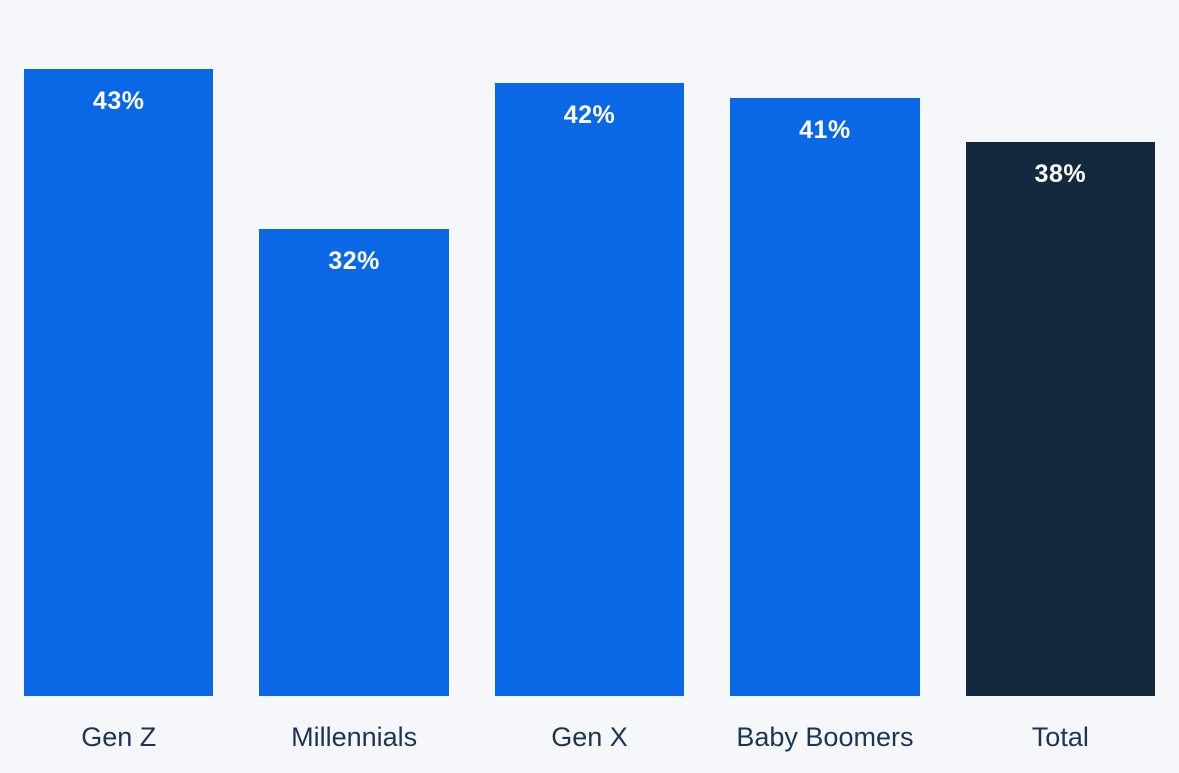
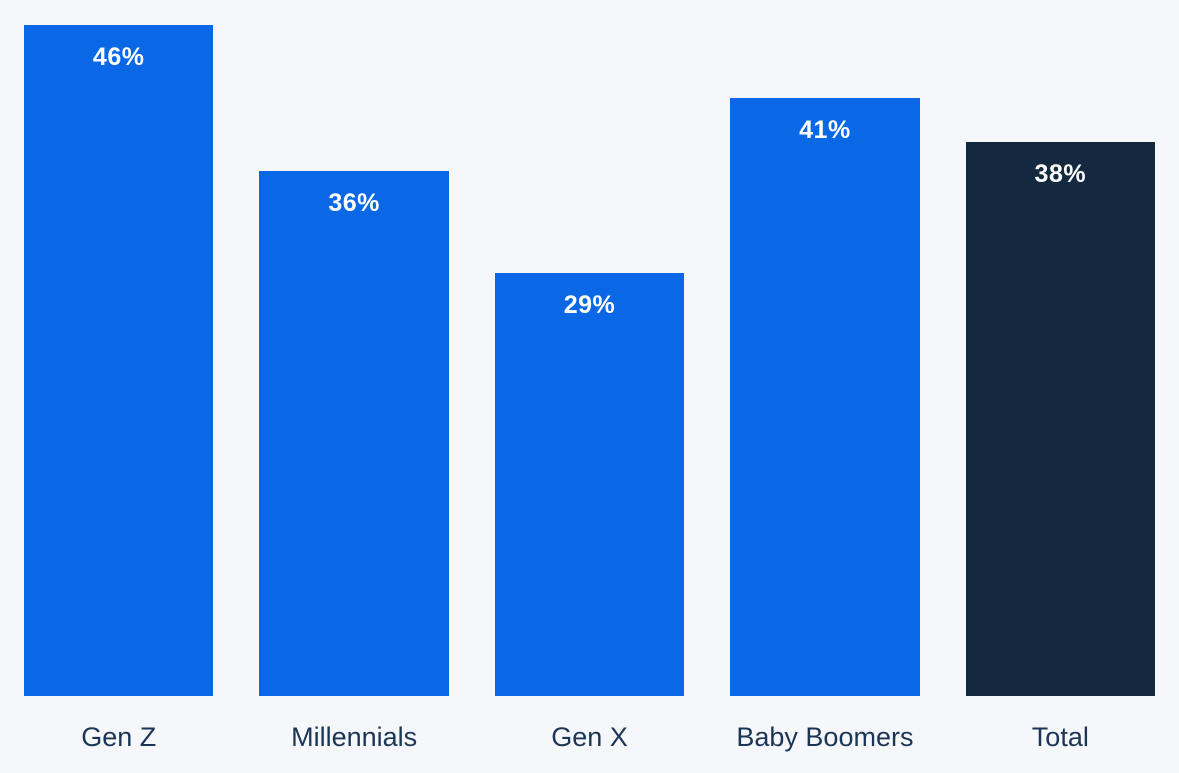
Gen Z: 43% -> 46%
Millennials: 32% -> 36%
Gen X: 42% -> 29%
